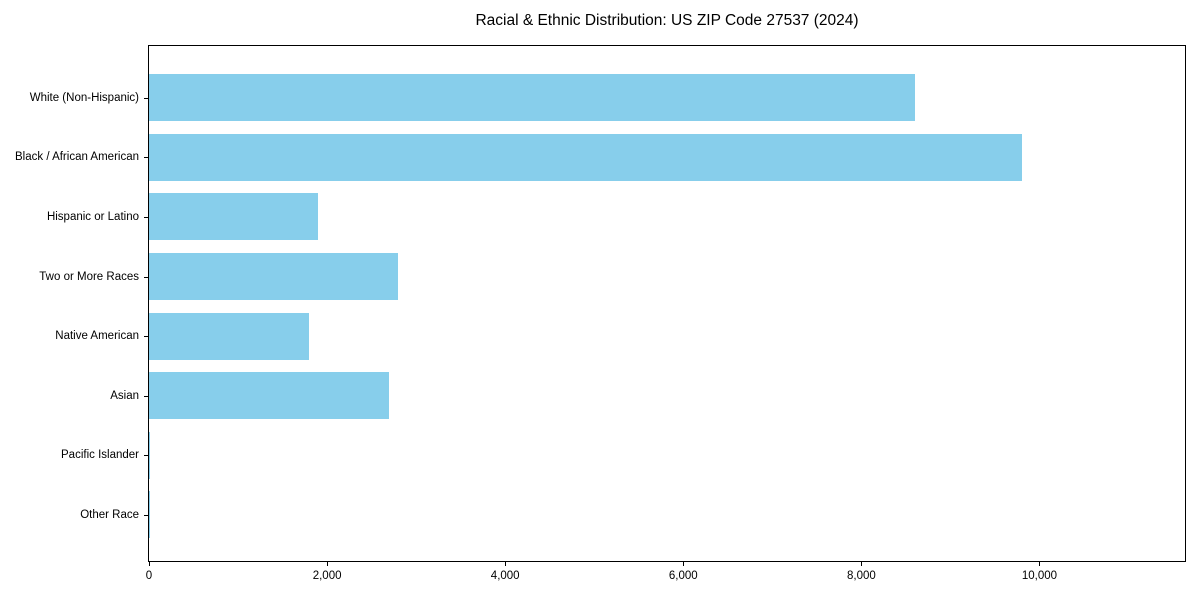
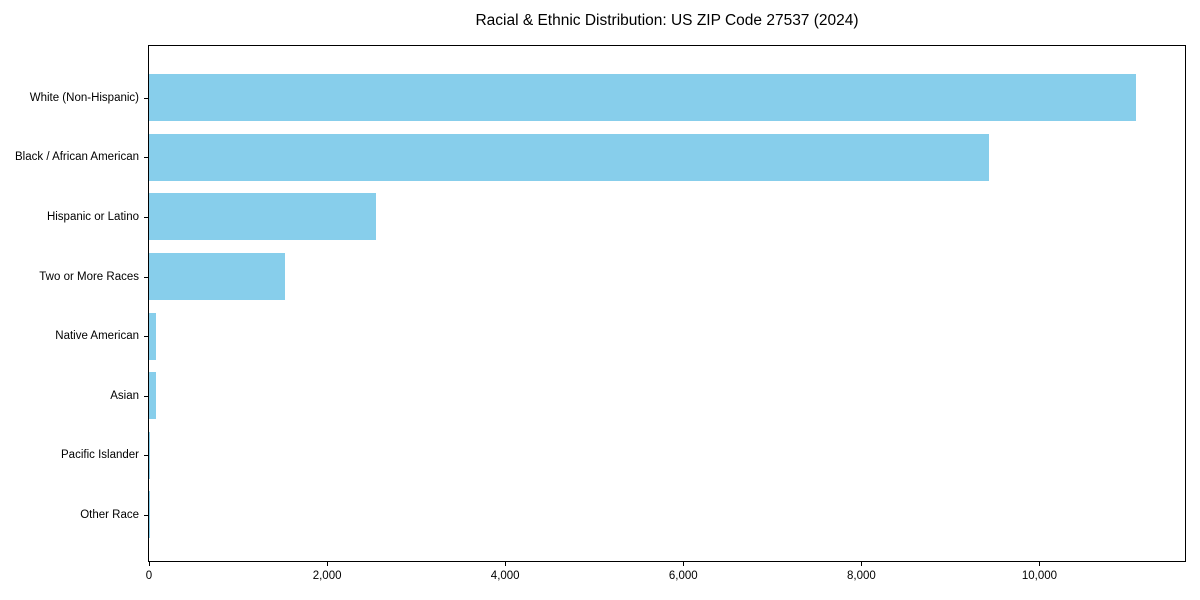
White (Non-Hispanic): 8600 -> 11100
Black / African American: 9800 -> 9400
Hispanic or Latino: 1900 -> 2600
Two or More Races: 2800 -> 1500
Native American: 1800 -> 100
Asian: 2700 -> 100
